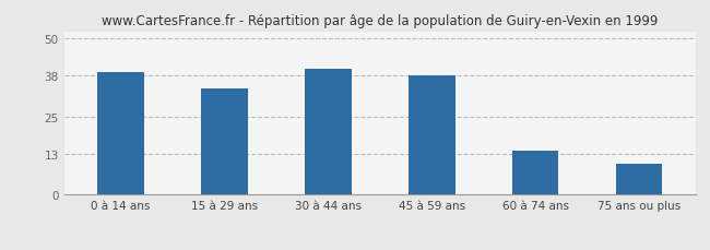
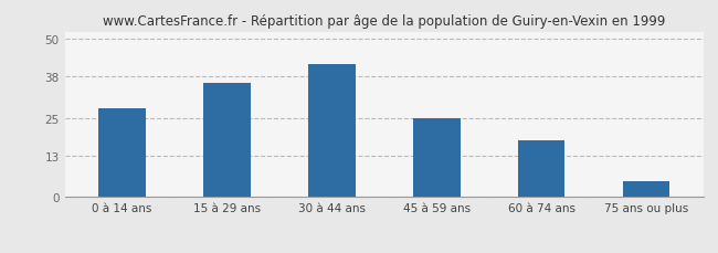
0 à 14 ans: 39 -> 28
15 à 29 ans: 34 -> 36
30 à 44 ans: 40 -> 42
45 à 59 ans: 38 -> 25
60 à 74 ans: 14 -> 18
75 ans ou plus: 10 -> 5
